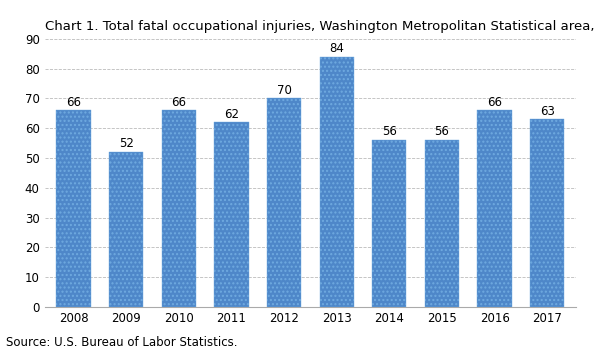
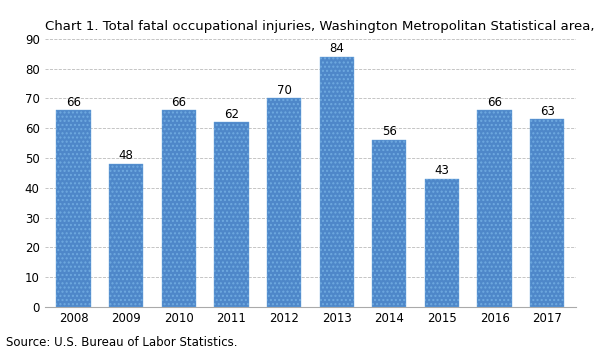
2009: 52 -> 48
2015: 56 -> 43
